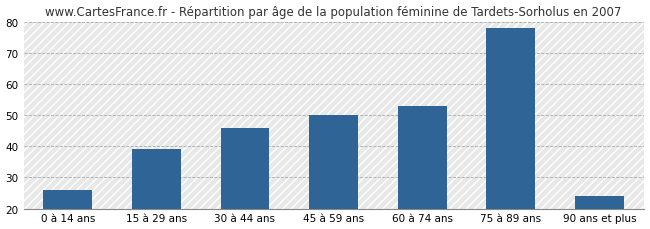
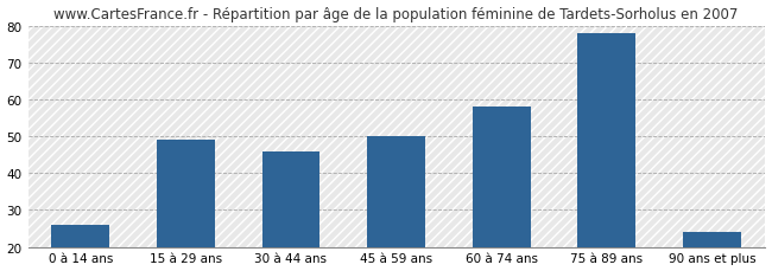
15 à 29 ans: 39 -> 49
60 à 74 ans: 53 -> 58
